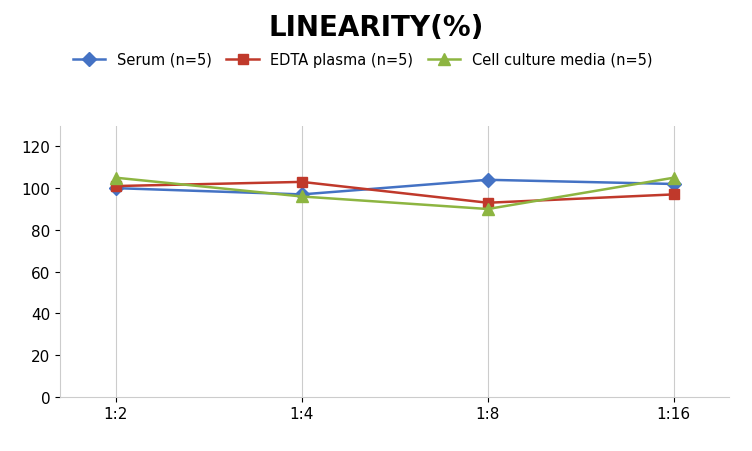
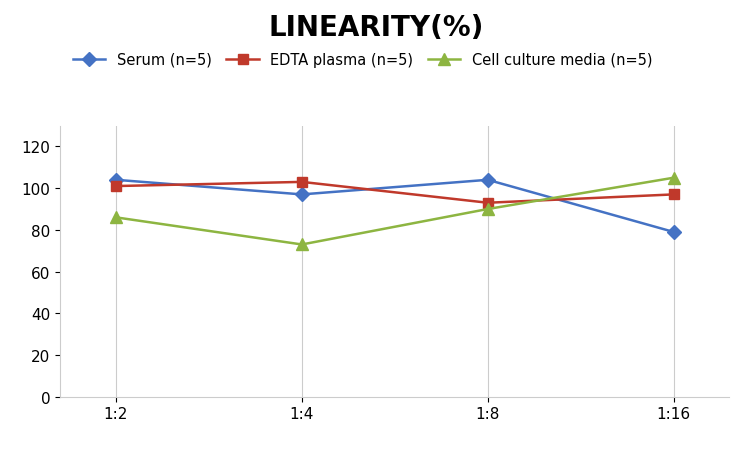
Serum (n=5)/1:2: 100 -> 104
Cell culture media (n=5)/1:2: 105 -> 86
Cell culture media (n=5)/1:4: 96 -> 73
Serum (n=5)/1:16: 102 -> 79
